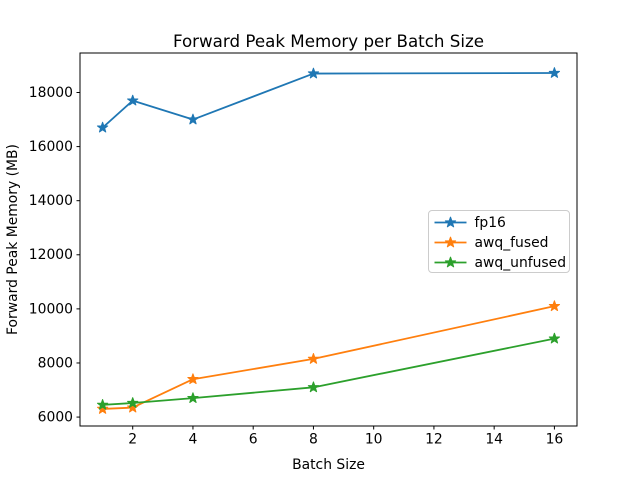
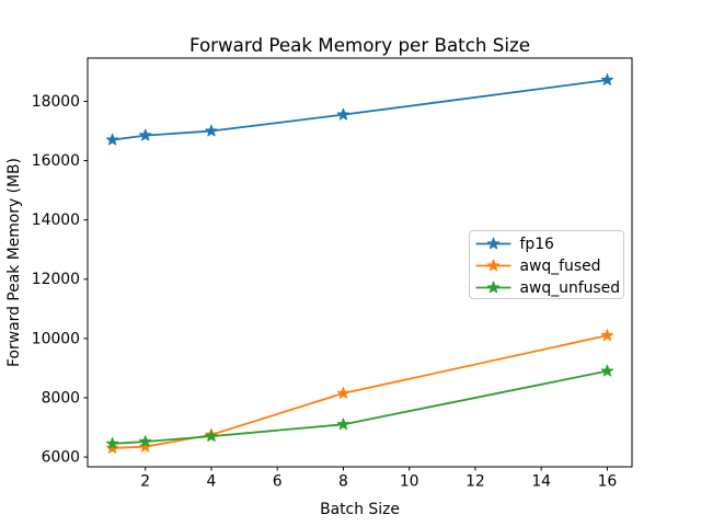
fp16/2: 17700 -> 16800
awq_fused/4: 7400 -> 6800
fp16/8: 18700 -> 17600
